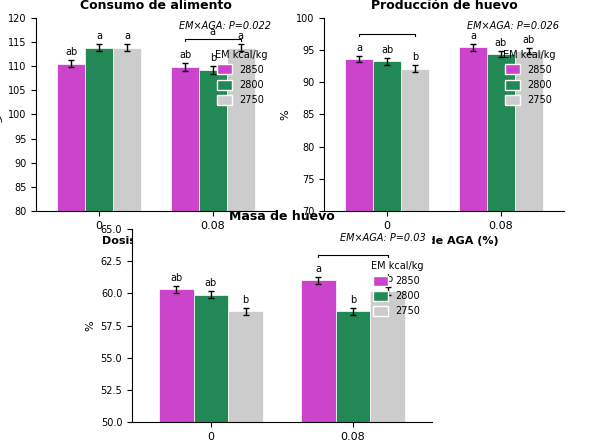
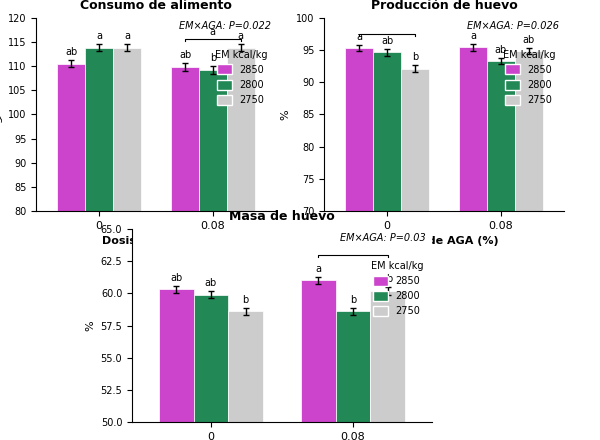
Producción de huevo/2850/0: 93.6 -> 95.3
Producción de huevo/2800/0: 93.2 -> 94.6
Producción de huevo/2800/0.08: 94.4 -> 93.3
